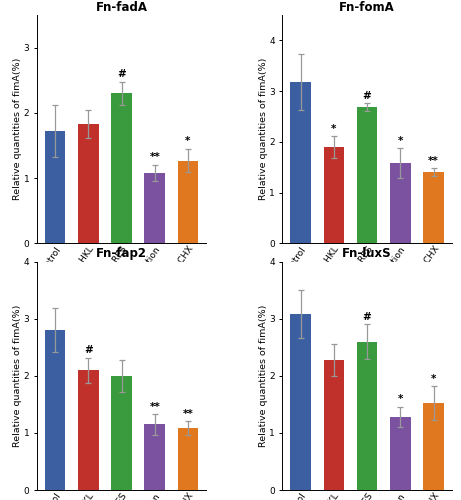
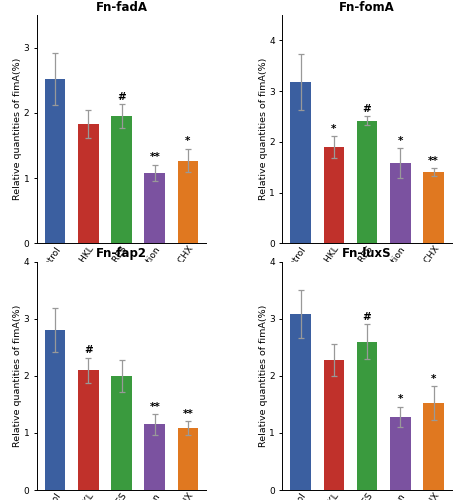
Fn-fadA/Control: 1.72 -> 2.52
Fn-fadA/53.33μg/mL RES: 2.30 -> 1.95
Fn-fomA/53.33μg/mL RES: 2.68 -> 2.42
